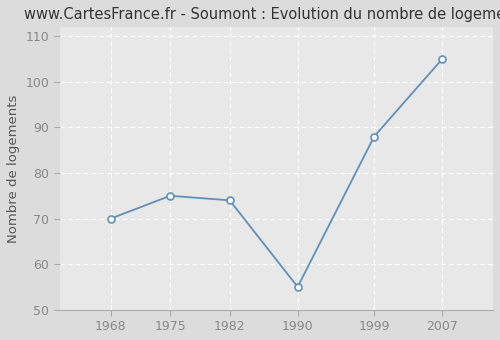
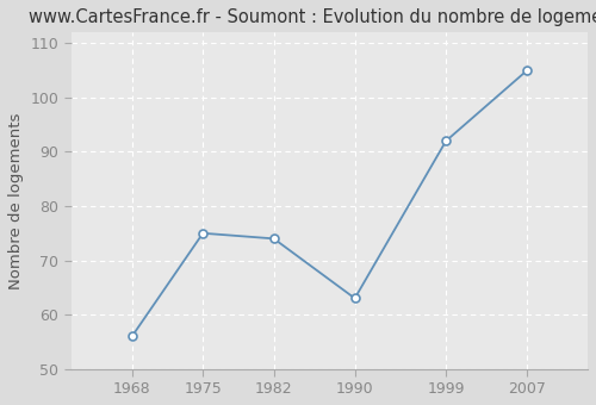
1968: 70 -> 56
1990: 55 -> 63
1999: 88 -> 92
